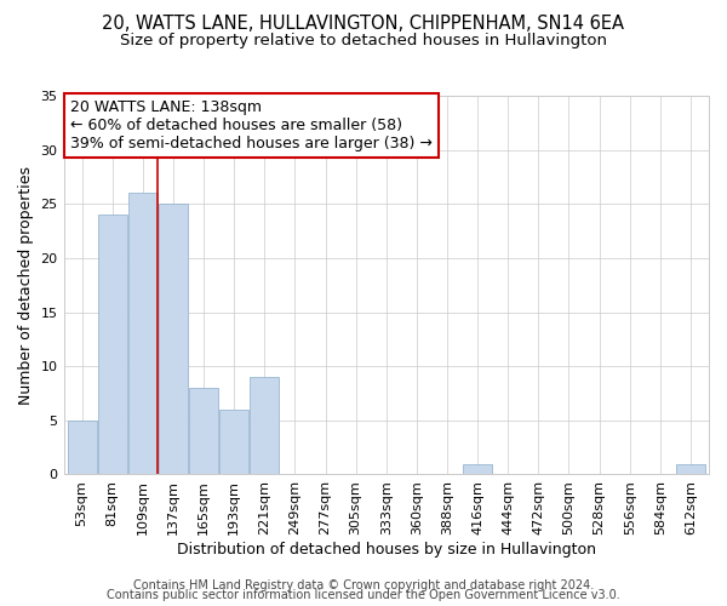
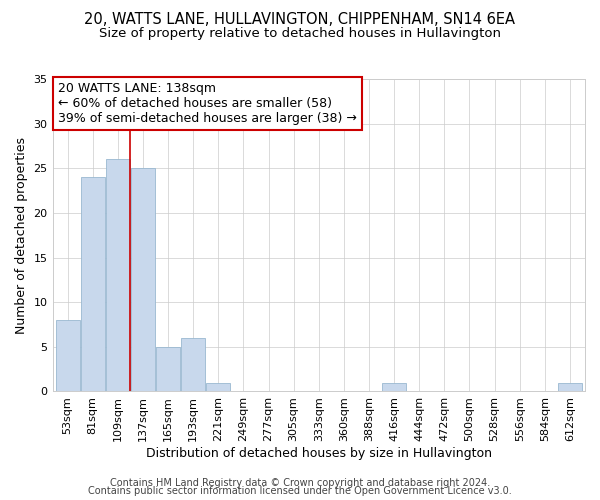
53sqm: 5 -> 8
165sqm: 8 -> 5
221sqm: 9 -> 1
